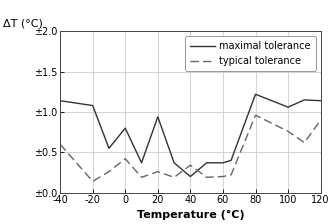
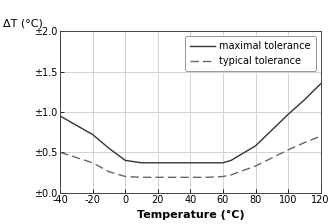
maximal tolerance/-40: ±1.14 -> ±0.95
typical tolerance/-40: ±0.60 -> ±0.50
maximal tolerance/-20: ±1.08 -> ±0.72
typical tolerance/-20: ±0.14 -> ±0.37
maximal tolerance/0: ±0.80 -> ±0.40
typical tolerance/0: ±0.42 -> ±0.20
maximal tolerance/20: ±0.94 -> ±0.37
typical tolerance/20: ±0.26 -> ±0.19
maximal tolerance/40: ±0.20 -> ±0.37
typical tolerance/40: ±0.34 -> ±0.19
maximal tolerance/80: ±1.22 -> ±0.58
typical tolerance/80: ±0.96 -> ±0.33
maximal tolerance/100: ±1.06 -> ±0.97
typical tolerance/100: ±0.76 -> ±0.53
maximal tolerance/120: ±1.14 -> ±1.35
typical tolerance/120: ±0.90 -> ±0.70
